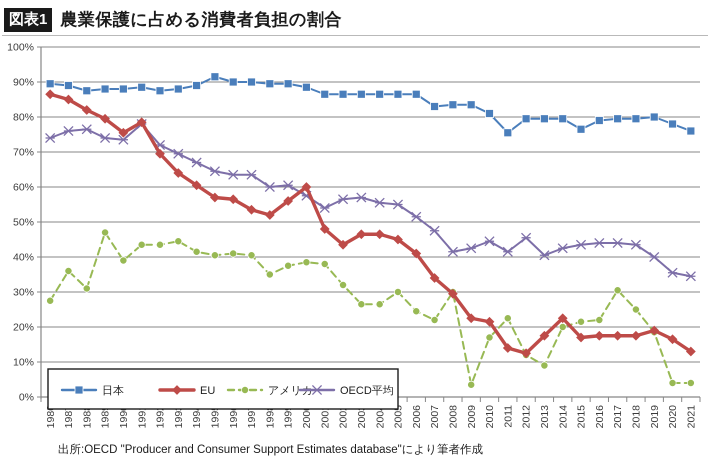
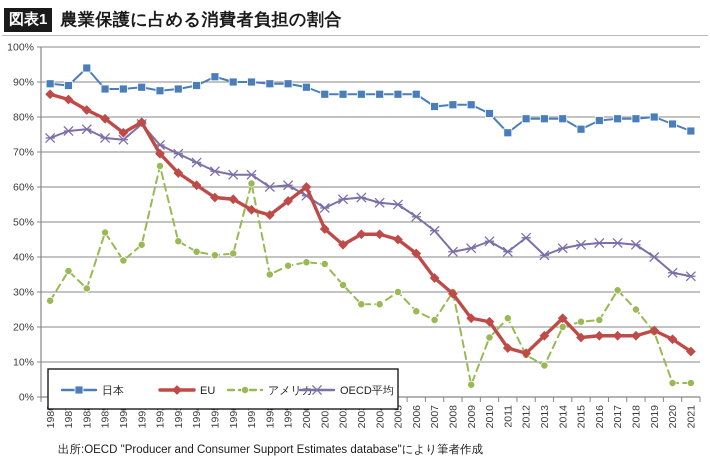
日本/1988: 88% -> 94%
アメリカ/1992: 44% -> 66%
アメリカ/1997: 40% -> 61%
